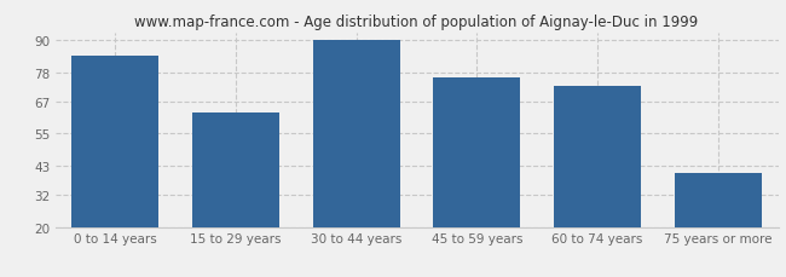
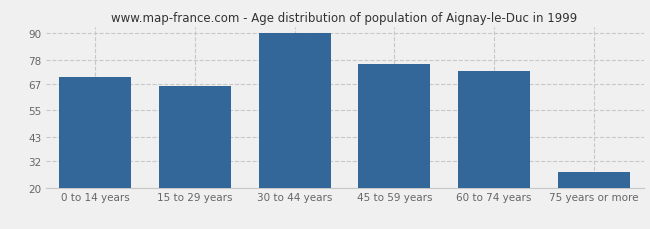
0 to 14 years: 84 -> 70
15 to 29 years: 63 -> 66
75 years or more: 40 -> 27
